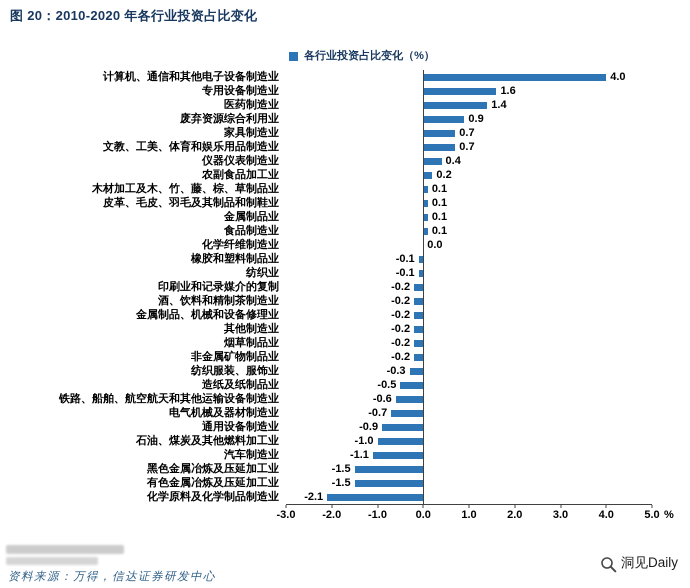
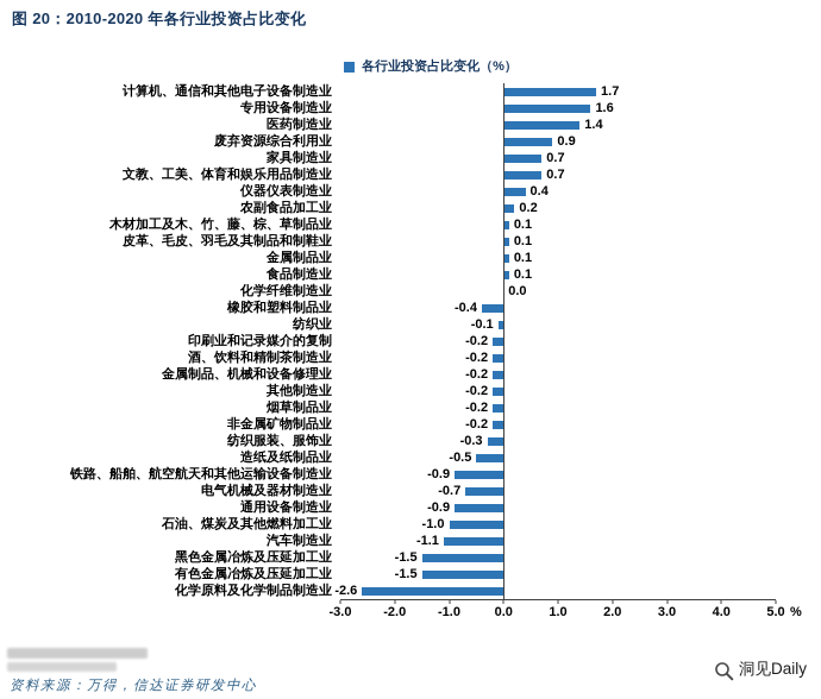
计算机、通信和其他电子设备制造业: 4.0 -> 1.7
橡胶和塑料制品业: -0.1 -> -0.4
铁路、船舶、航空航天和其他运输设备制造业: -0.6 -> -0.9
化学原料及化学制品制造业: -2.1 -> -2.6
